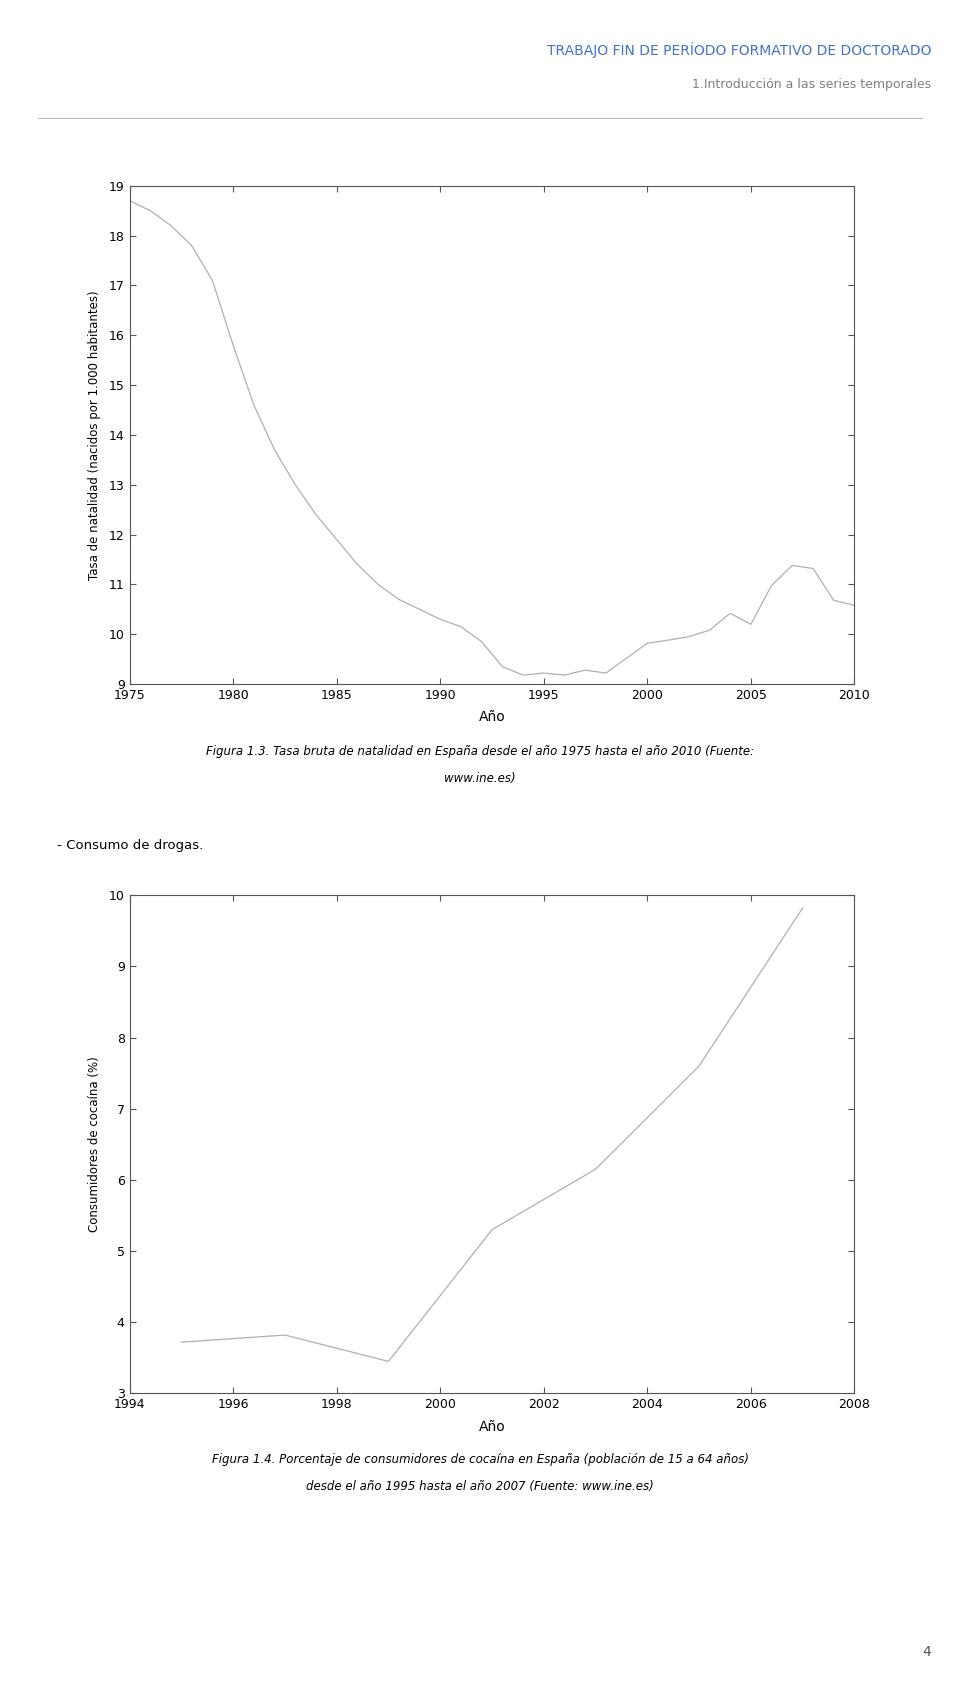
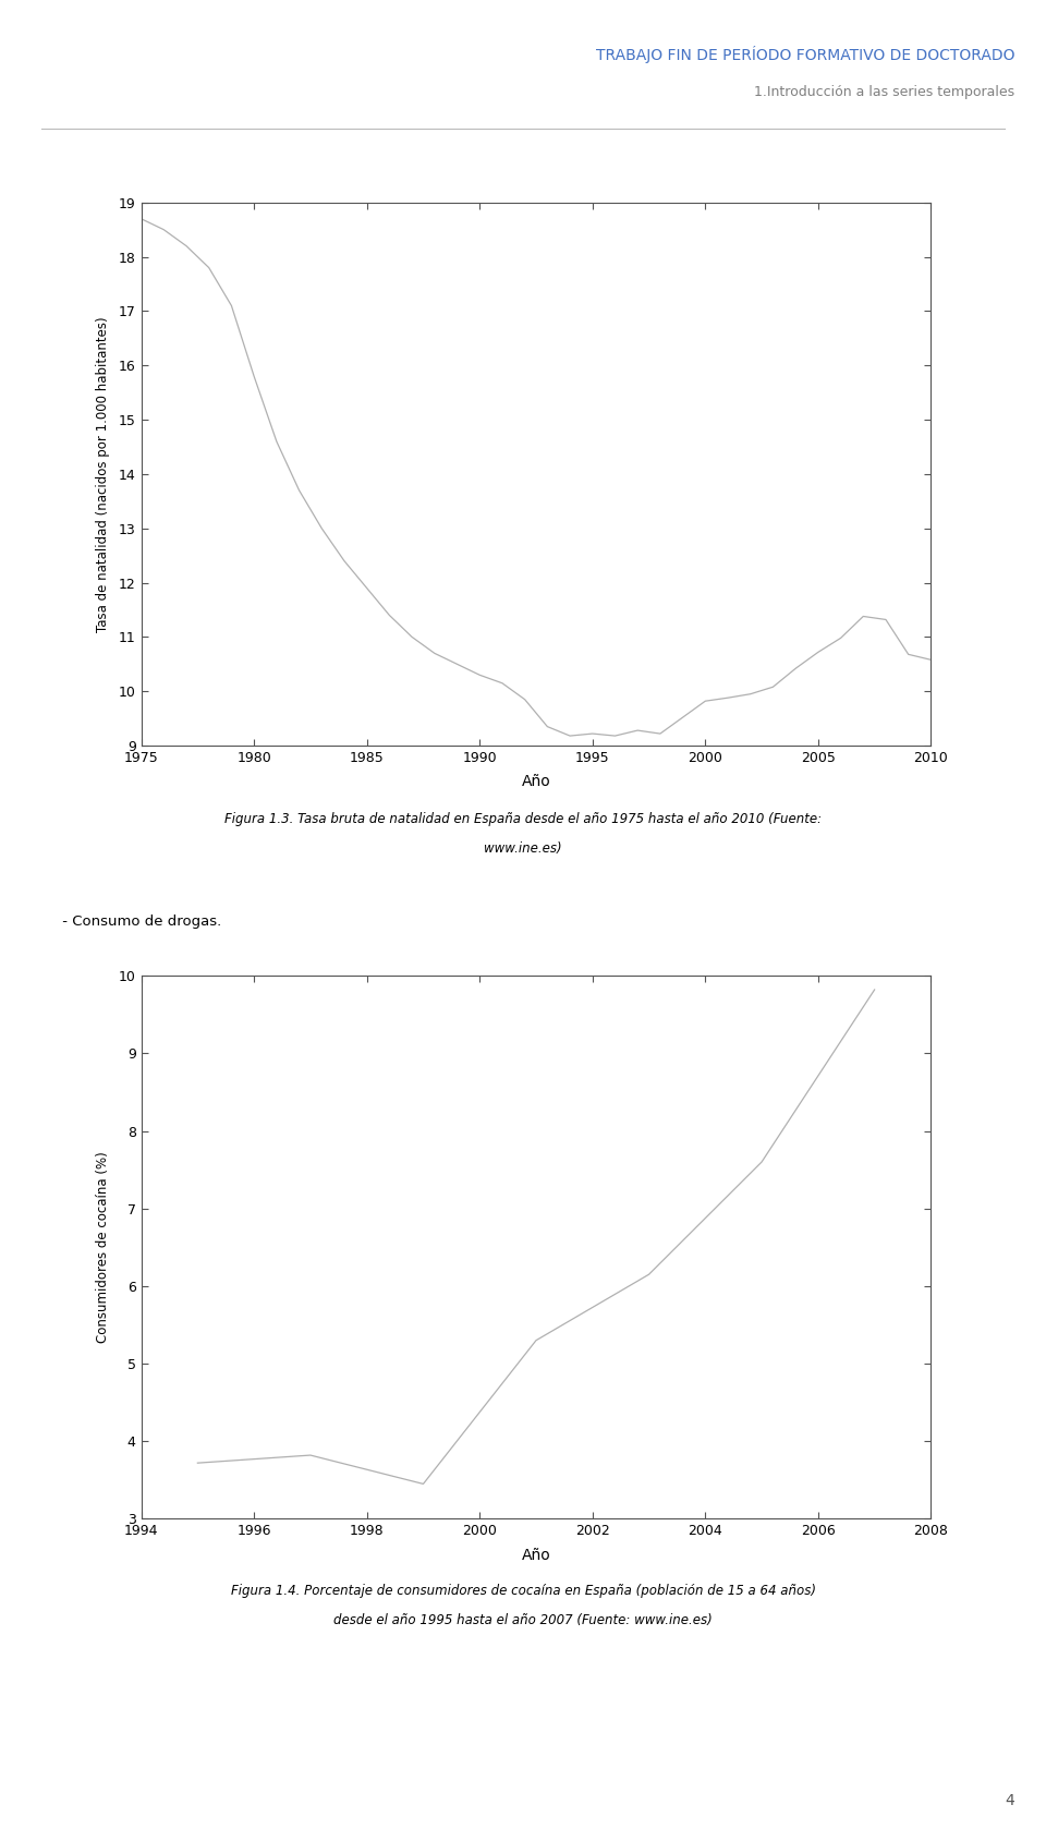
2005: 10.20 -> 10.72
